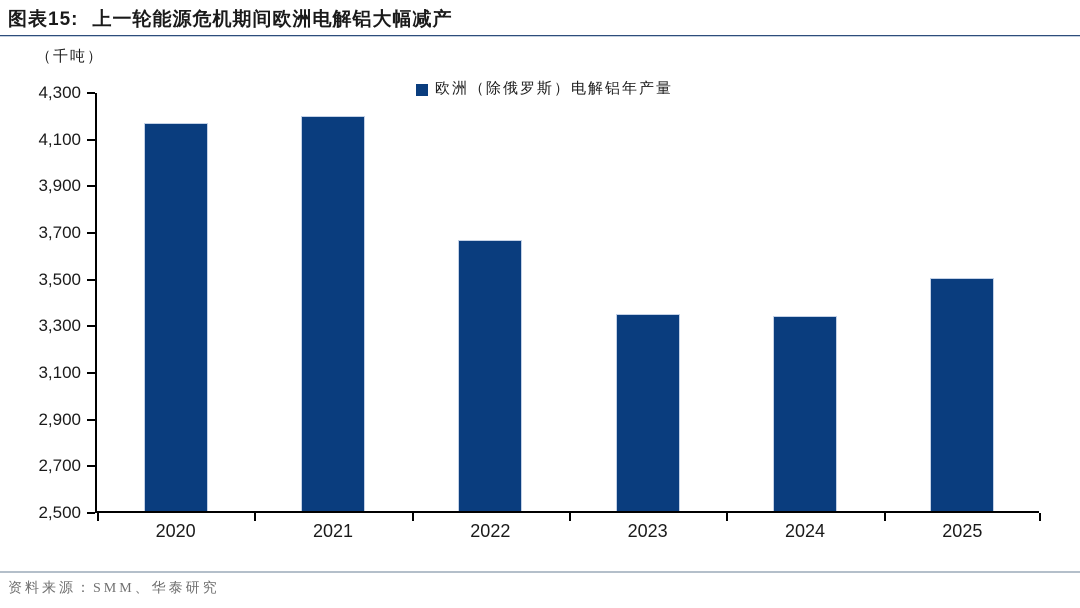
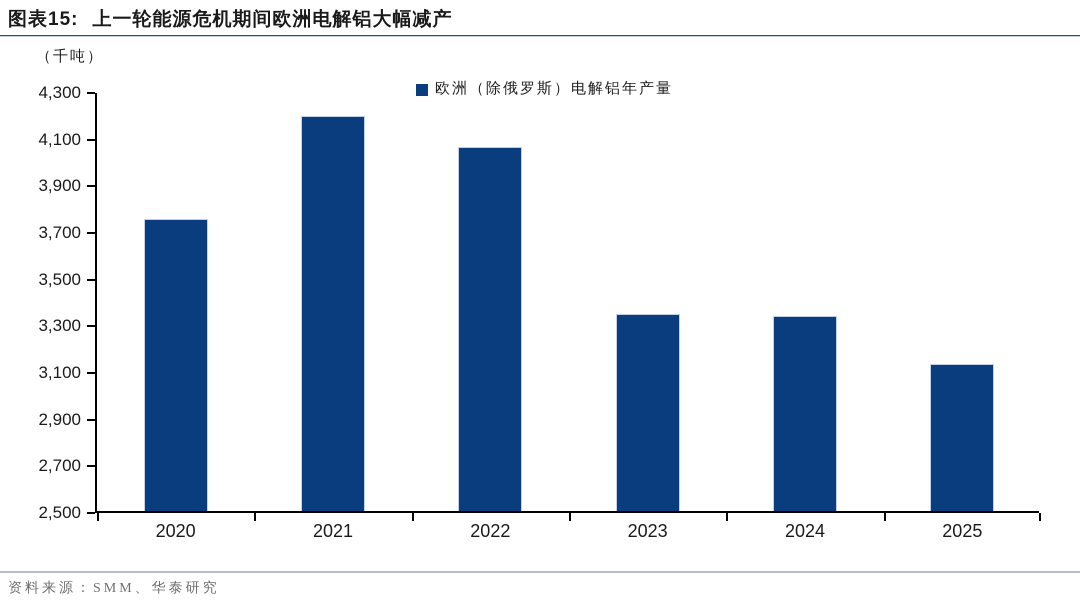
2020: 4160 -> 3750
2022: 3660 -> 4060
2025: 3500 -> 3130
